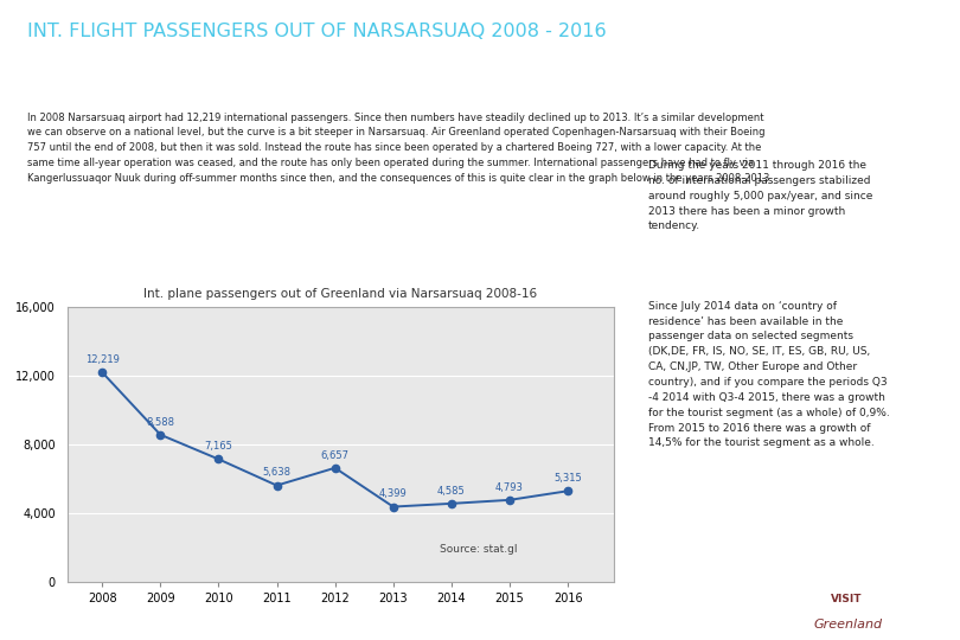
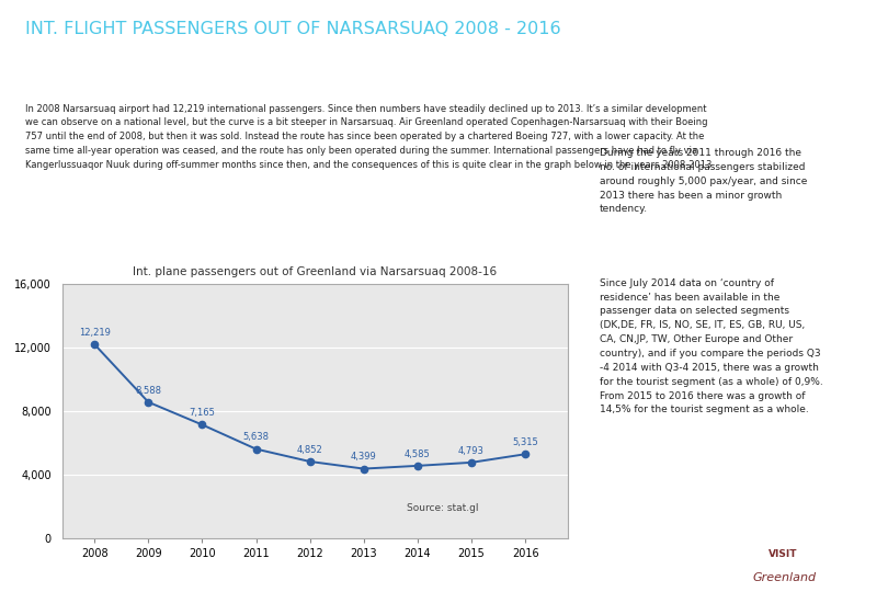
2012: 6,657 -> 4,852
